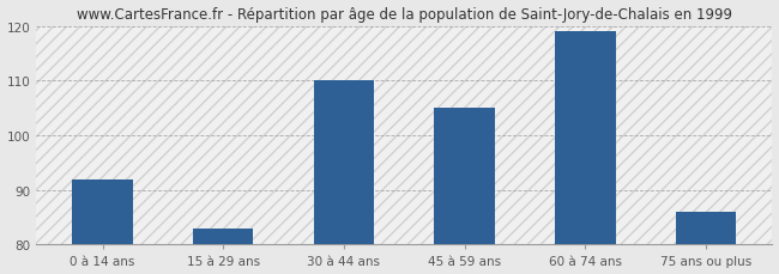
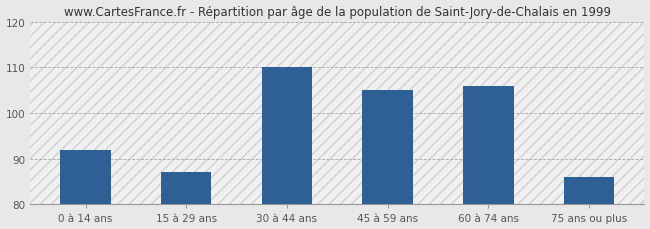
15 à 29 ans: 83 -> 87
60 à 74 ans: 119 -> 106
